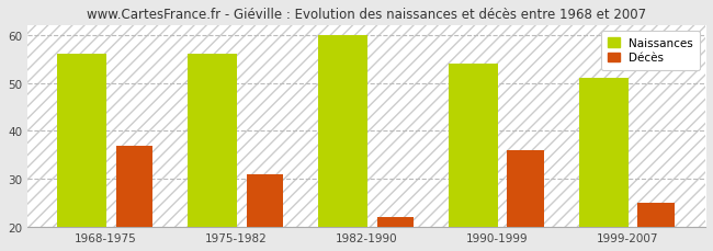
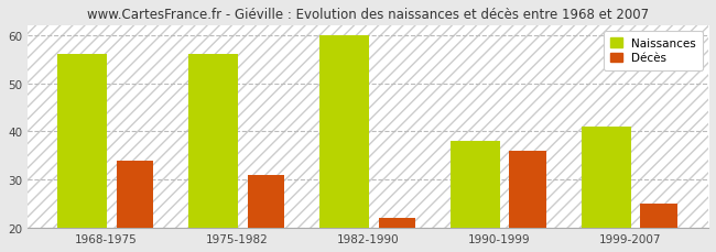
Décès/1968-1975: 37 -> 34
Naissances/1990-1999: 54 -> 38
Naissances/1999-2007: 51 -> 41
